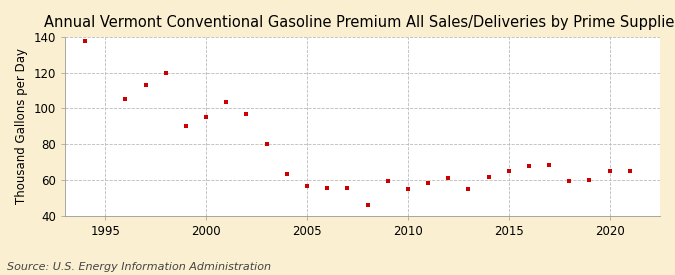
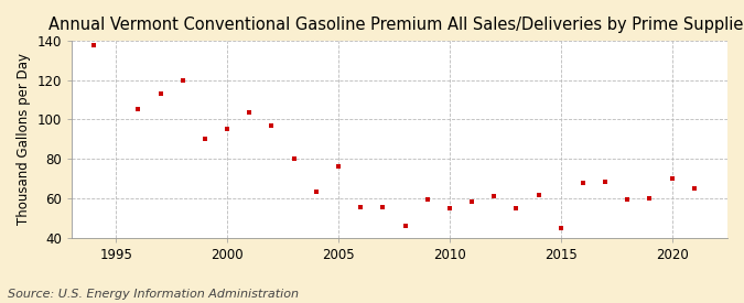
2005: 56 -> 76
2015: 65 -> 45
2020: 65 -> 70
